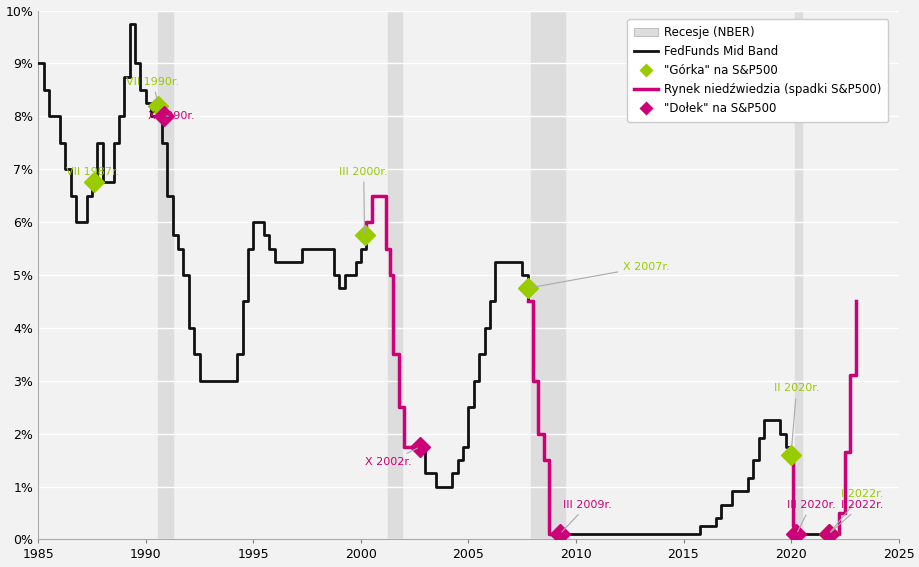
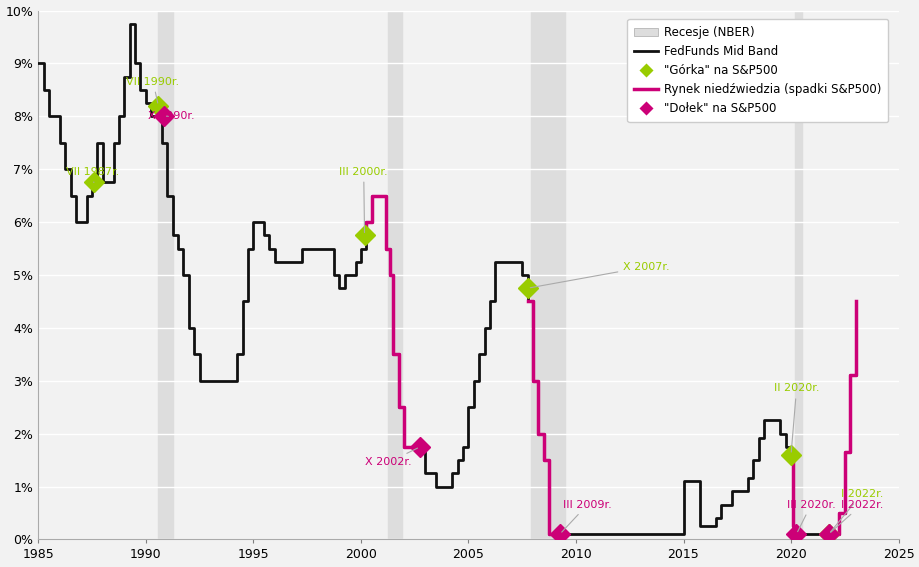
FedFunds Mid Band/2015: 0.10% -> 1.10%
